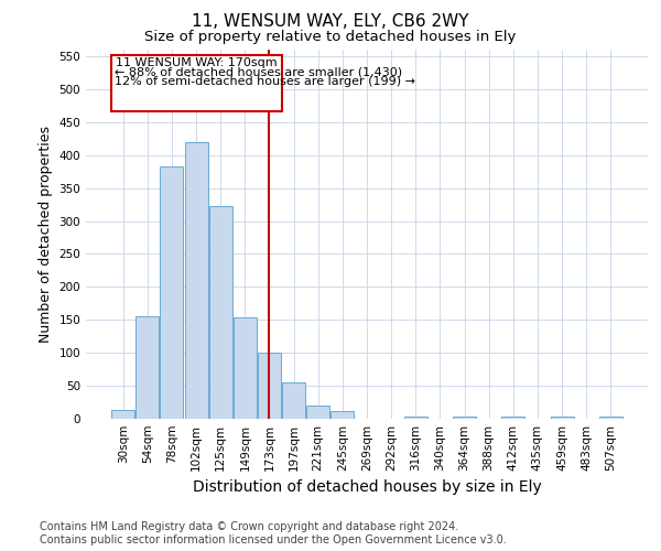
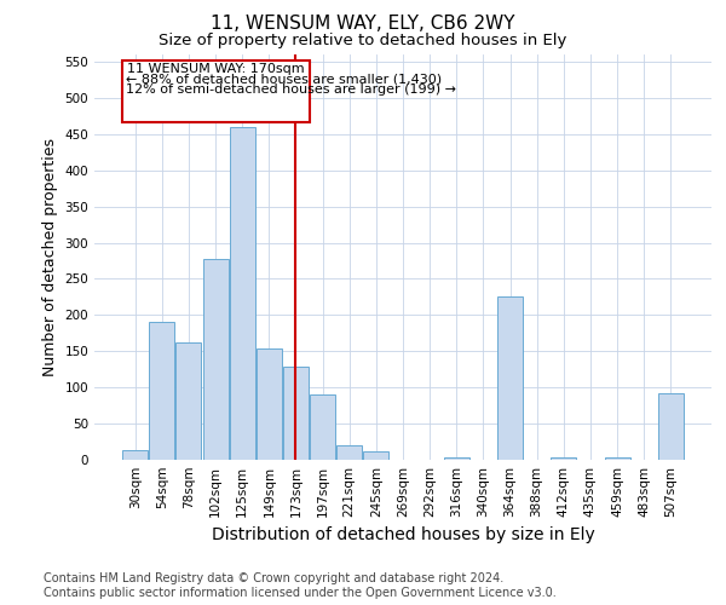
54sqm: 155 -> 190
78sqm: 383 -> 162
102sqm: 420 -> 278
125sqm: 322 -> 460
173sqm: 100 -> 128
197sqm: 55 -> 90
364sqm: 3 -> 226
507sqm: 3 -> 92
